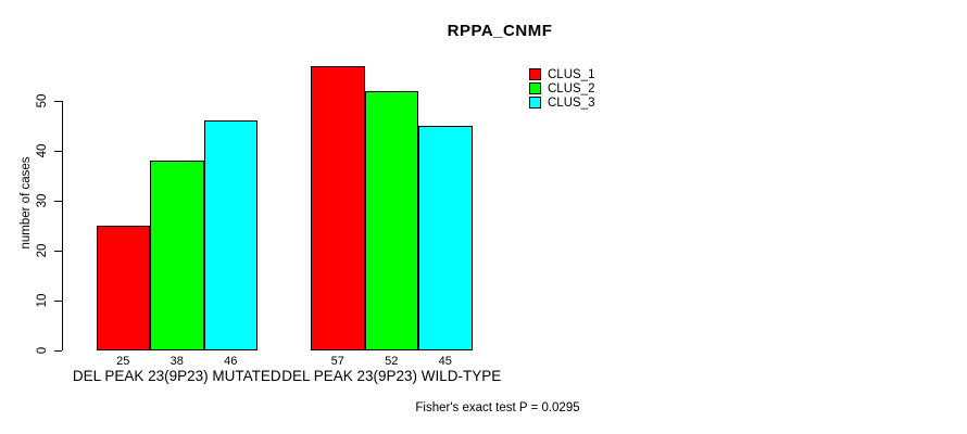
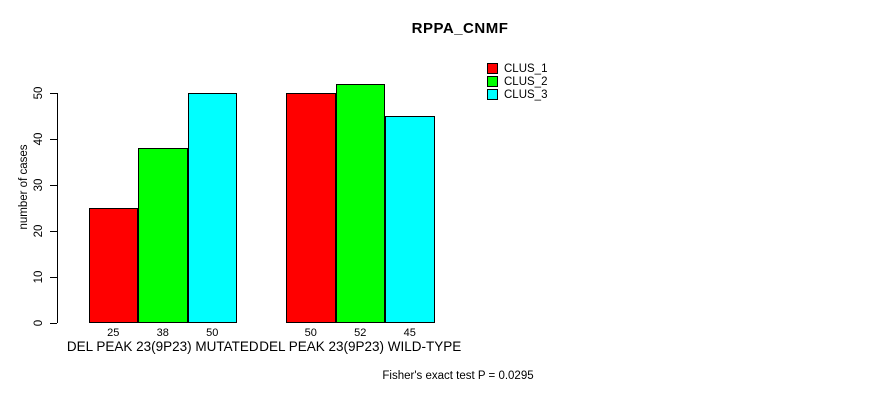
CLUS_3/DEL PEAK 23(9P23) MUTATED: 46 -> 50
CLUS_1/DEL PEAK 23(9P23) WILD-TYPE: 57 -> 50
